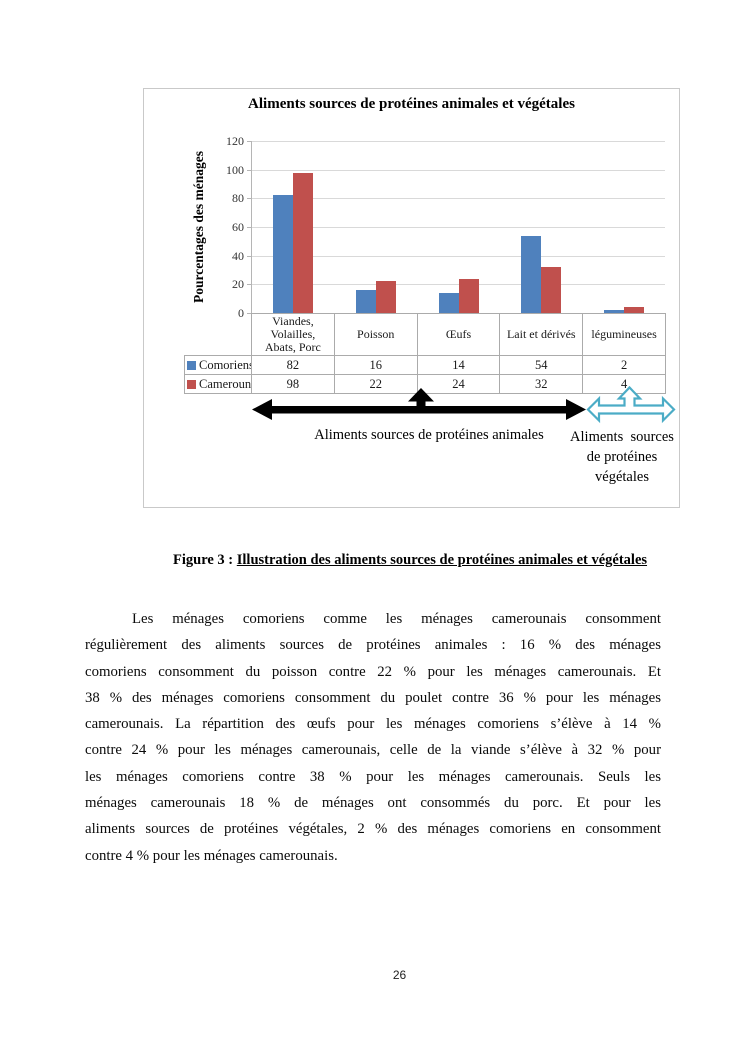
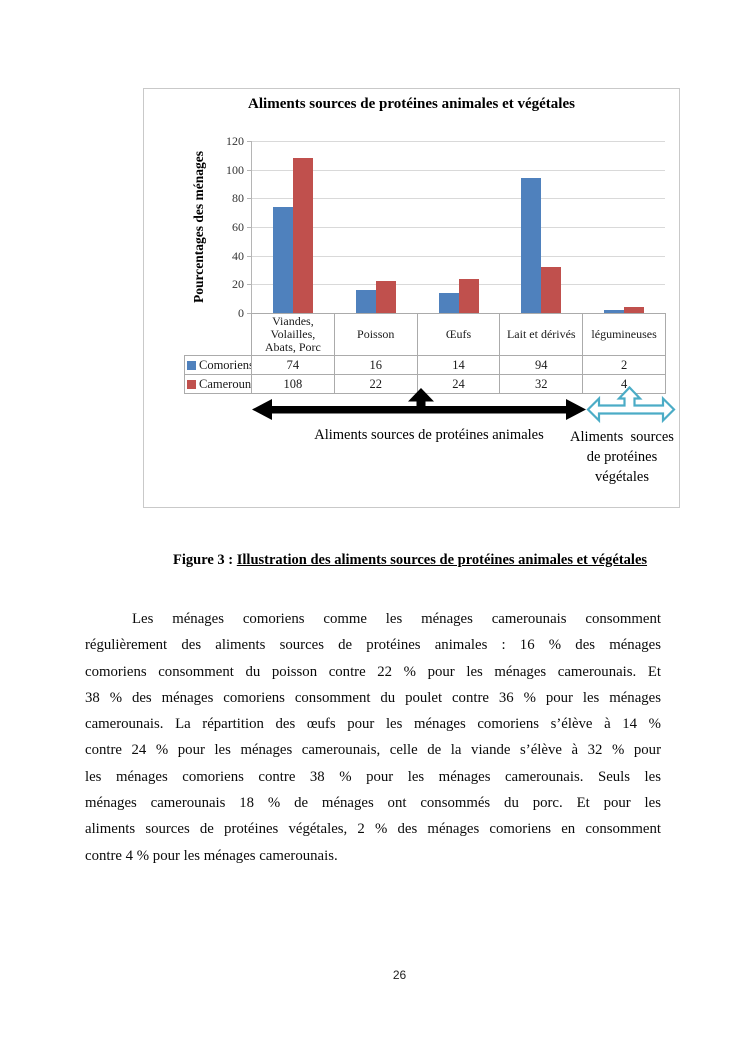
Comoriens/Viandes, Volailles, Abats, Porc: 82 -> 74
Camerounais/Viandes, Volailles, Abats, Porc: 98 -> 108
Comoriens/Lait et dérivés: 54 -> 94
